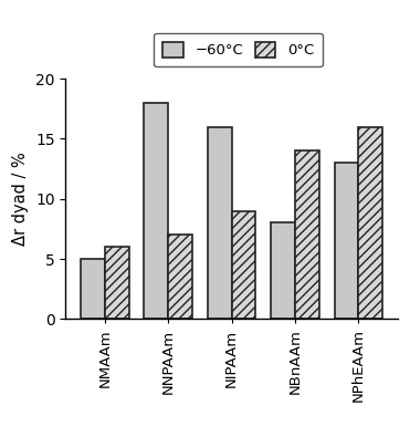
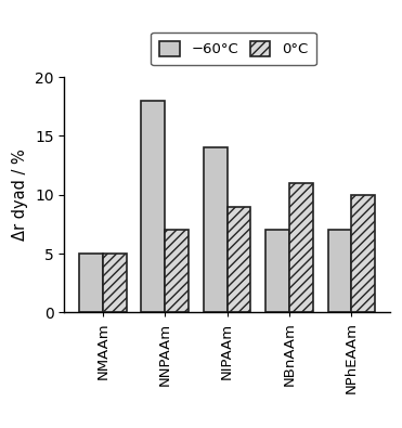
0°C/NMAAm: 6 -> 5
−60°C/NIPAAm: 16 -> 14
−60°C/NBnAAm: 8 -> 7
0°C/NBnAAm: 14 -> 11
−60°C/NPhEAAm: 13 -> 7
0°C/NPhEAAm: 16 -> 10
